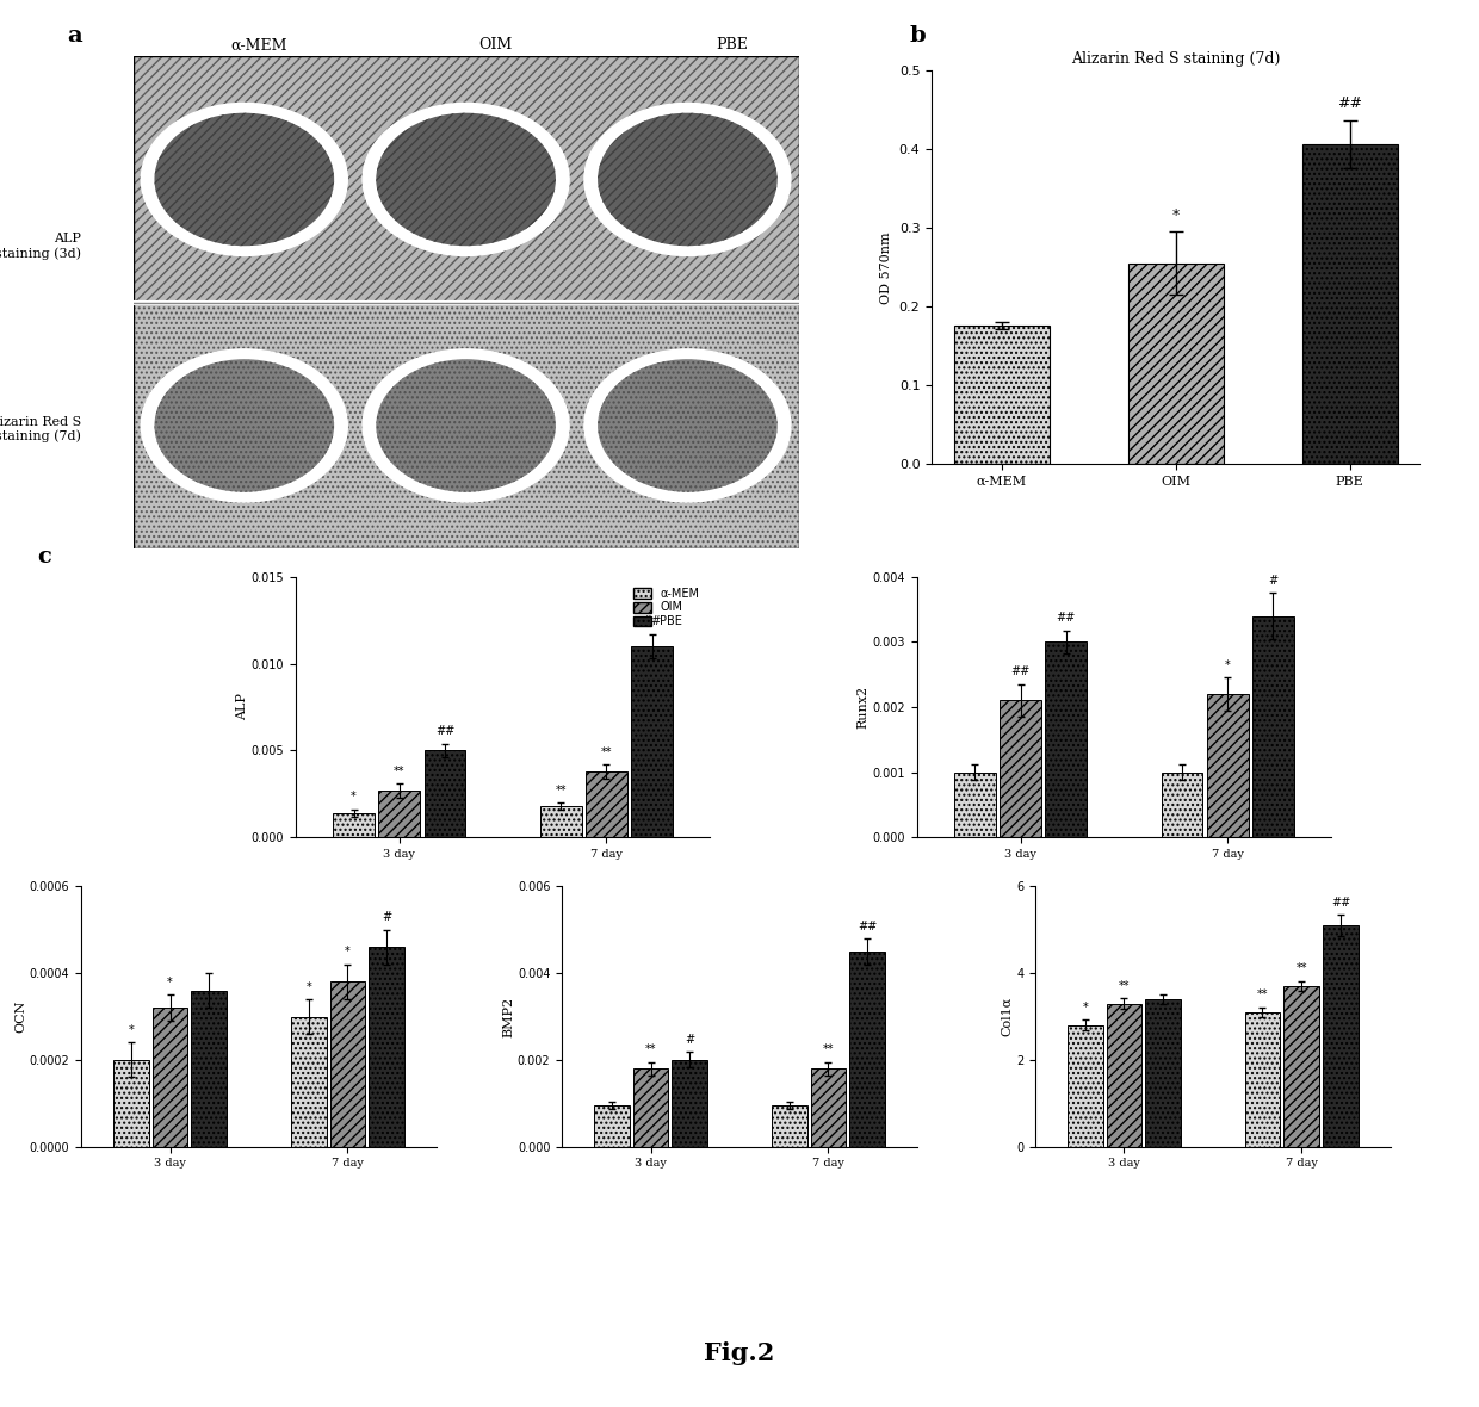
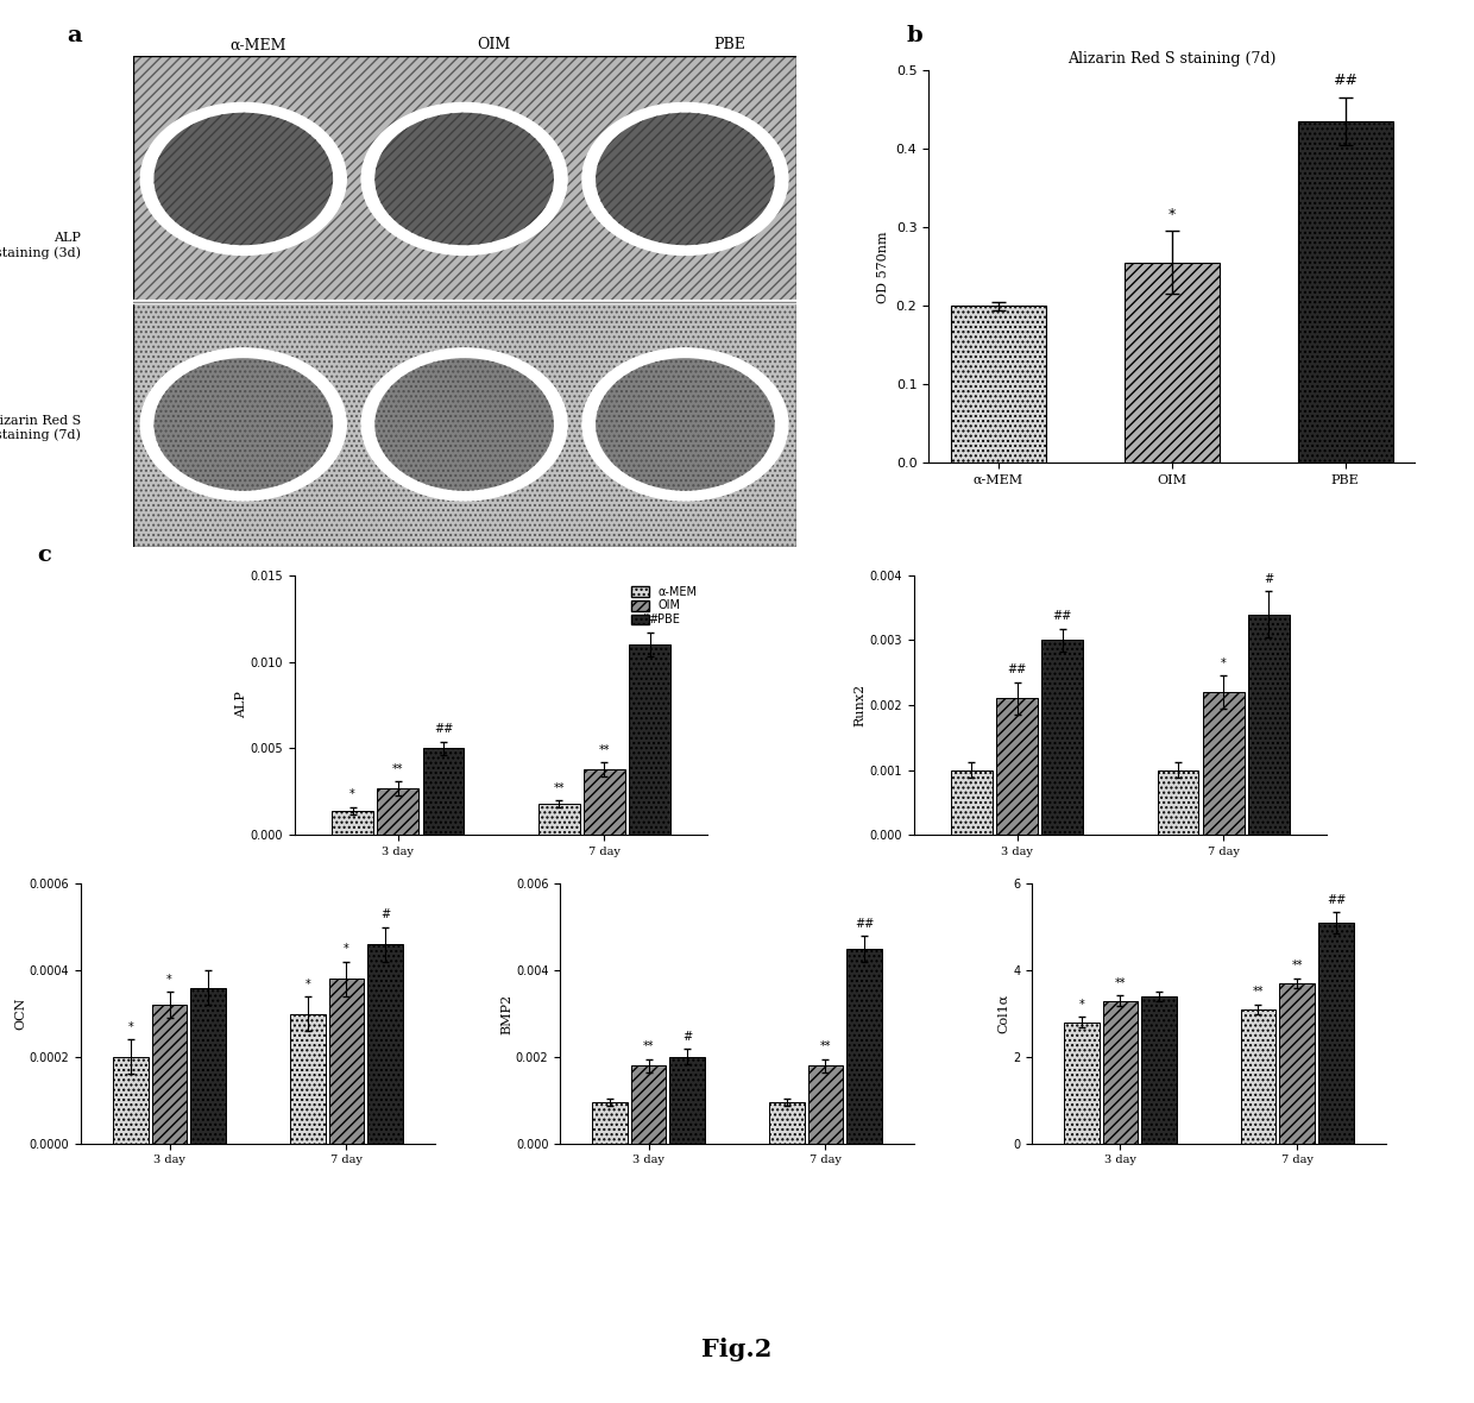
Alizarin Red S staining (7d)/α-MEM: 0.176 -> 0.200
Alizarin Red S staining (7d)/PBE: 0.406 -> 0.435
